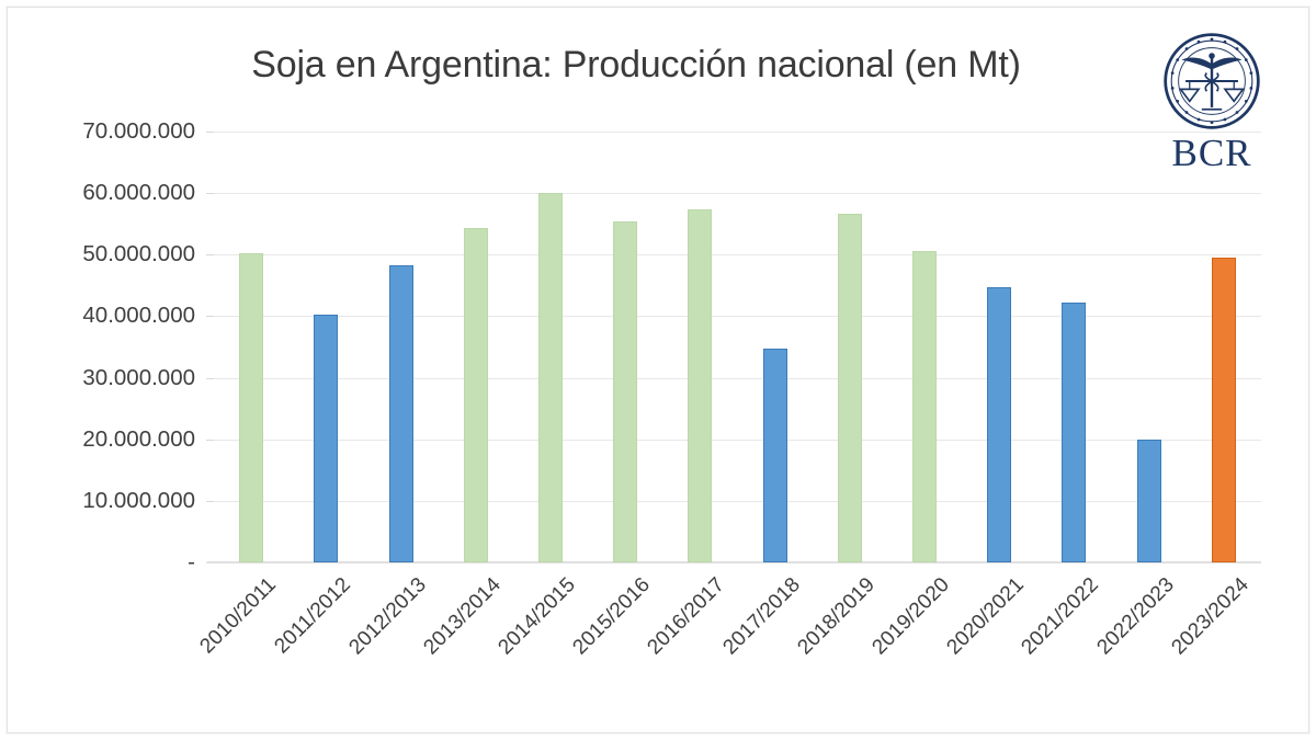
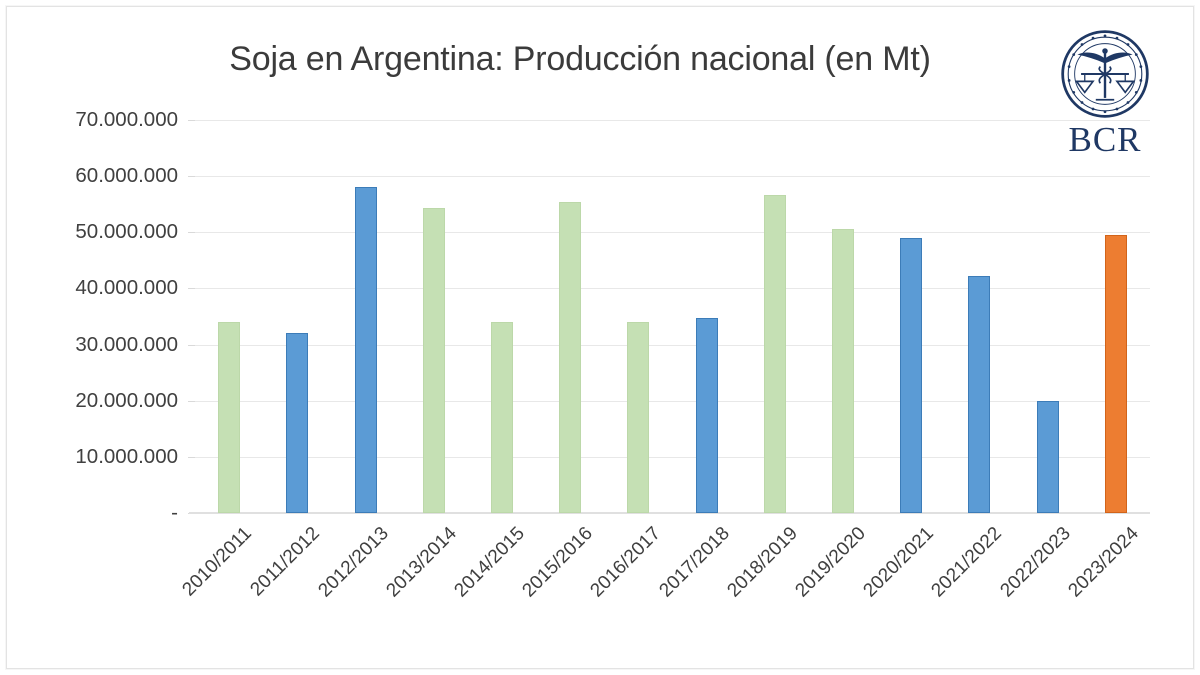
2010/2011: 50000000 -> 34000000
2011/2012: 40000000 -> 32000000
2012/2013: 48000000 -> 58000000
2014/2015: 60000000 -> 34000000
2016/2017: 57000000 -> 34000000
2020/2021: 45000000 -> 49000000
